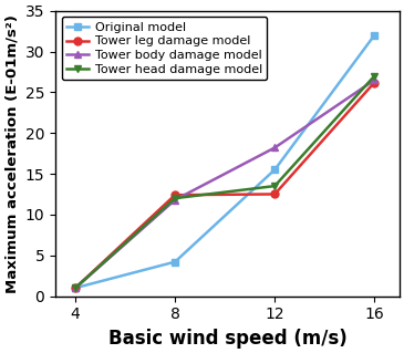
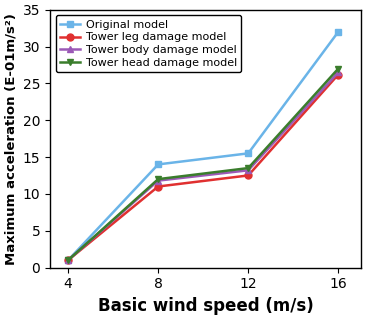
Original model/8: 4.2 -> 14.0
Tower leg damage model/8: 12.4 -> 11.0
Tower body damage model/12: 18.2 -> 13.2
